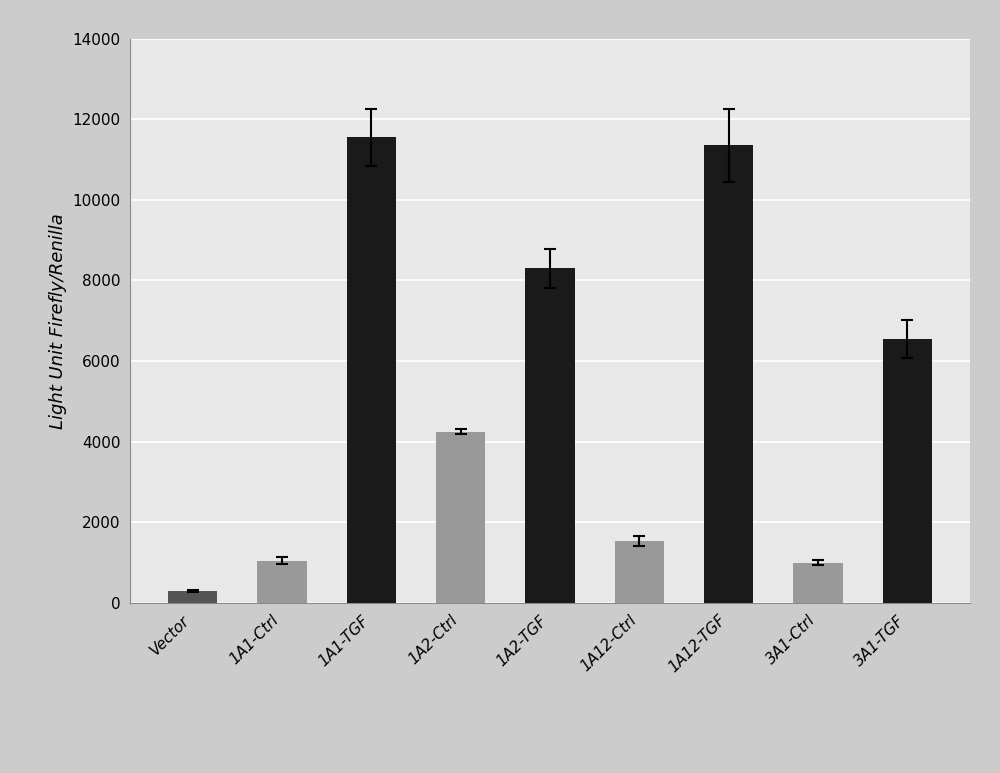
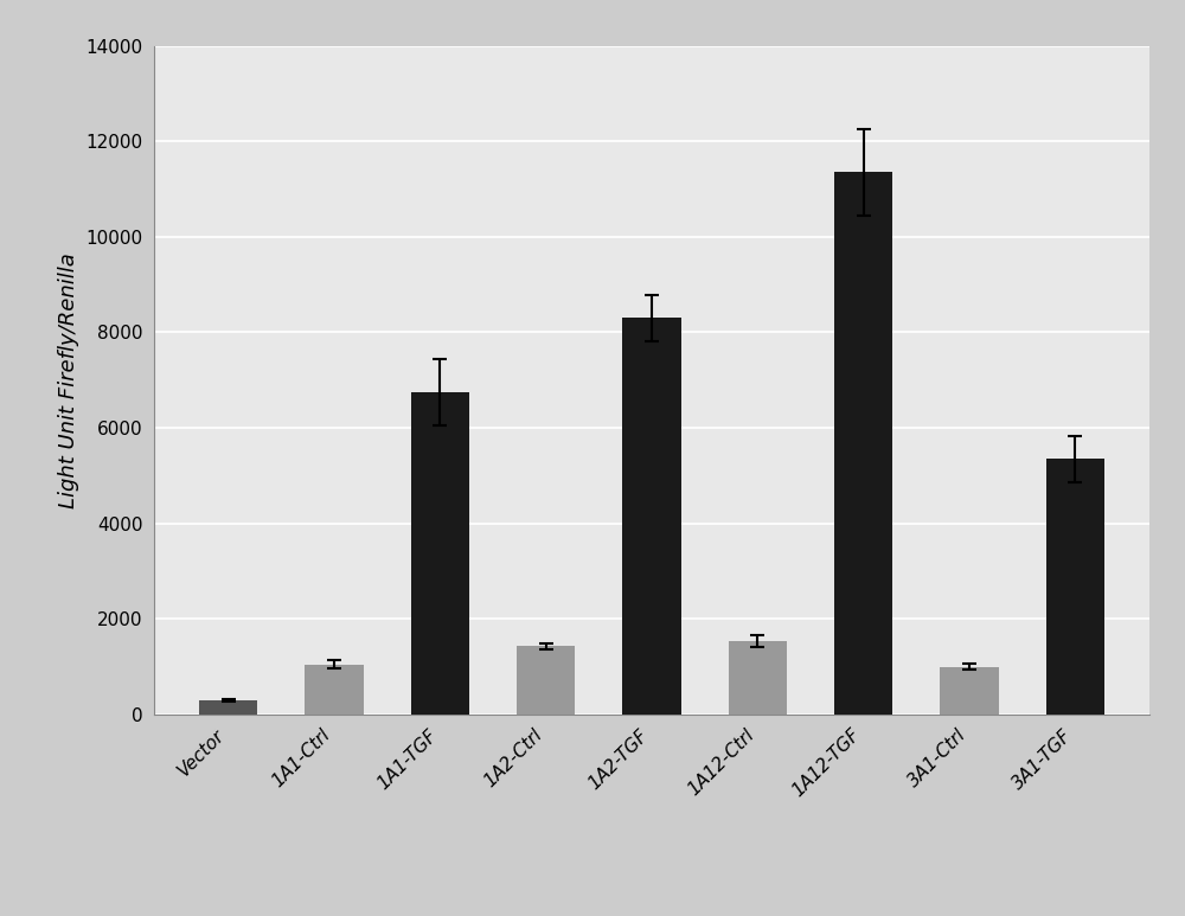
1A1-TGF: 11550 -> 6750
1A2-Ctrl: 4250 -> 1430
3A1-TGF: 6550 -> 5350
